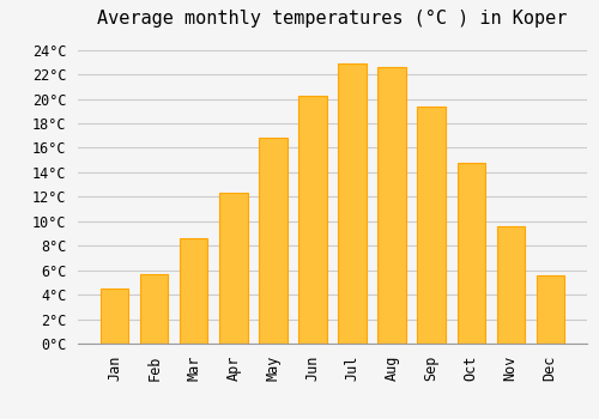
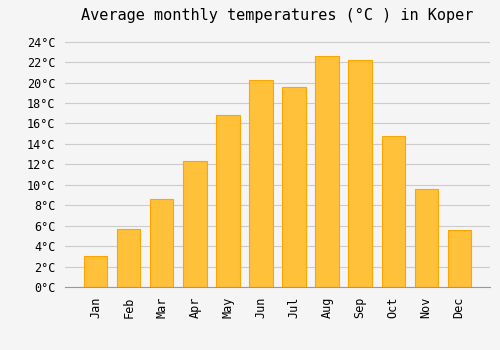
Jan: 4.5°C -> 3.0°C
Jul: 22.9°C -> 19.6°C
Sep: 19.4°C -> 22.2°C
